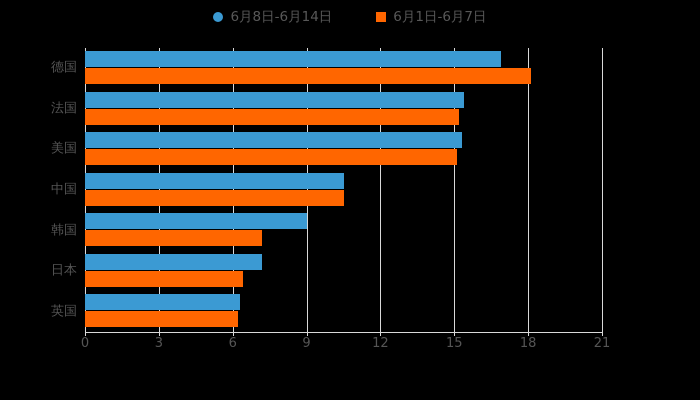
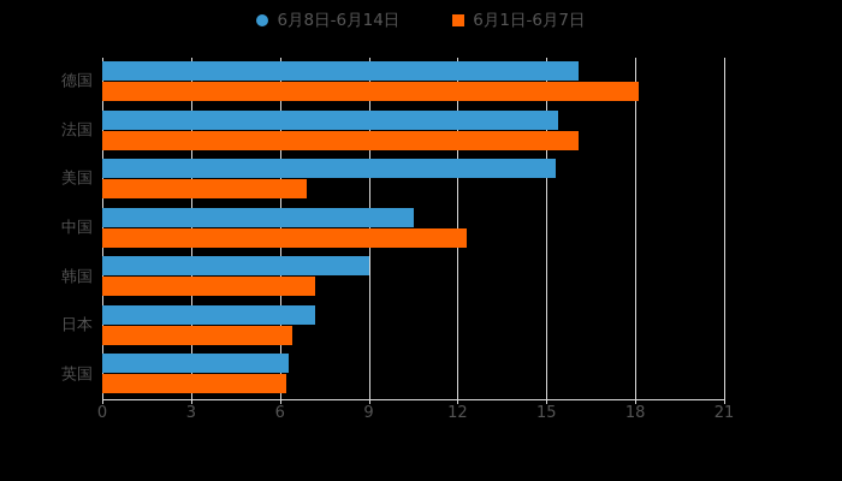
6月8日-6月14日/德国: 16.9 -> 16.1
6月1日-6月7日/法国: 15.2 -> 16.1
6月1日-6月7日/美国: 15.1 -> 6.9
6月1日-6月7日/中国: 10.5 -> 12.3
